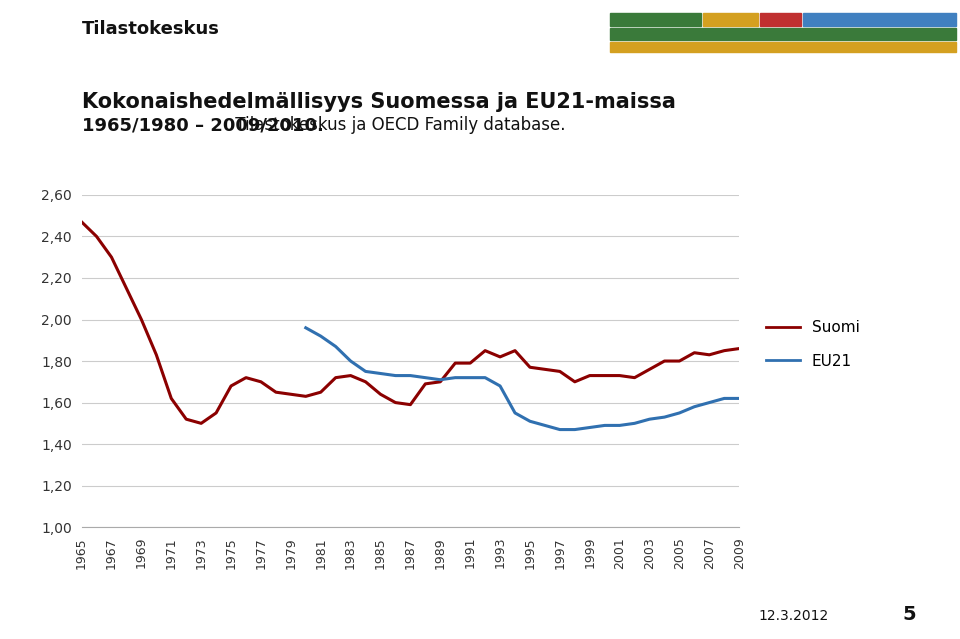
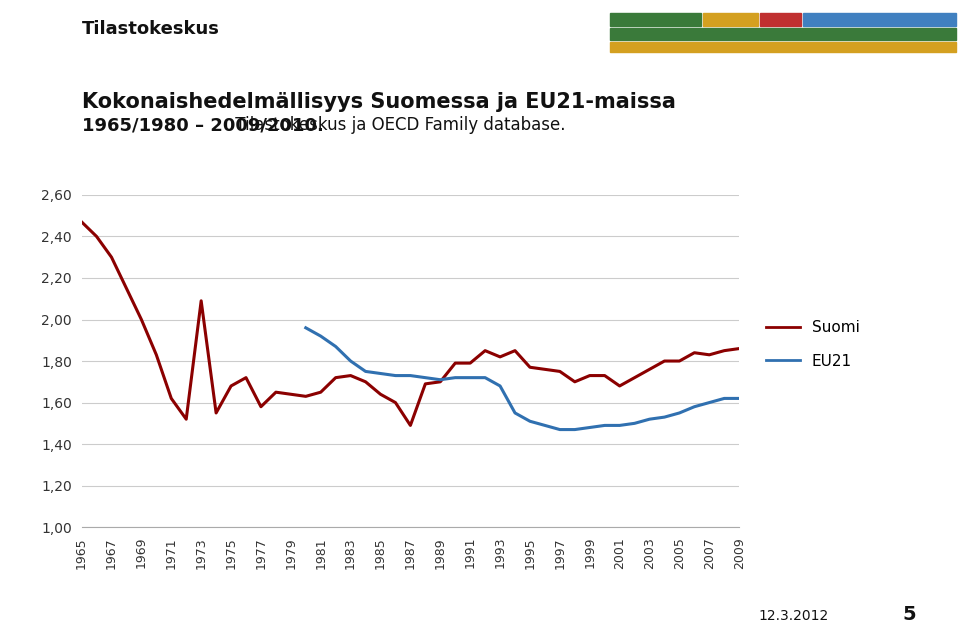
Suomi/1973: 1,50 -> 2,09
Suomi/1977: 1,70 -> 1,58
Suomi/1987: 1,59 -> 1,49
Suomi/2001: 1,73 -> 1,68
